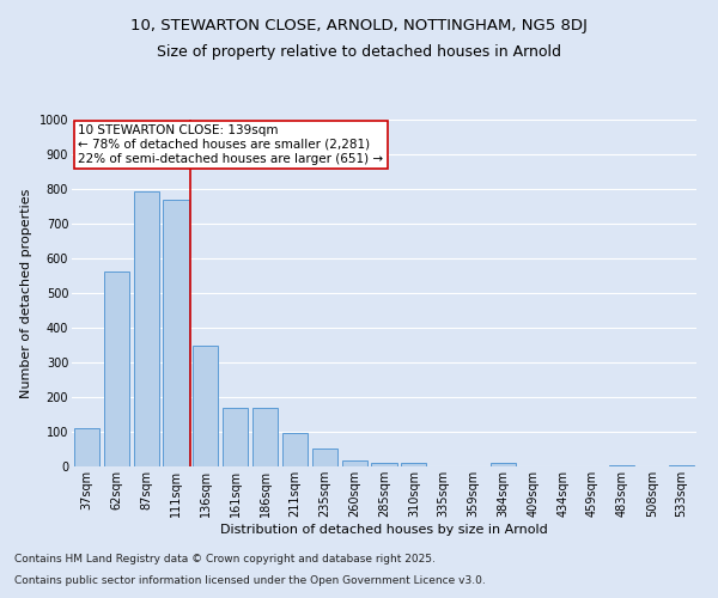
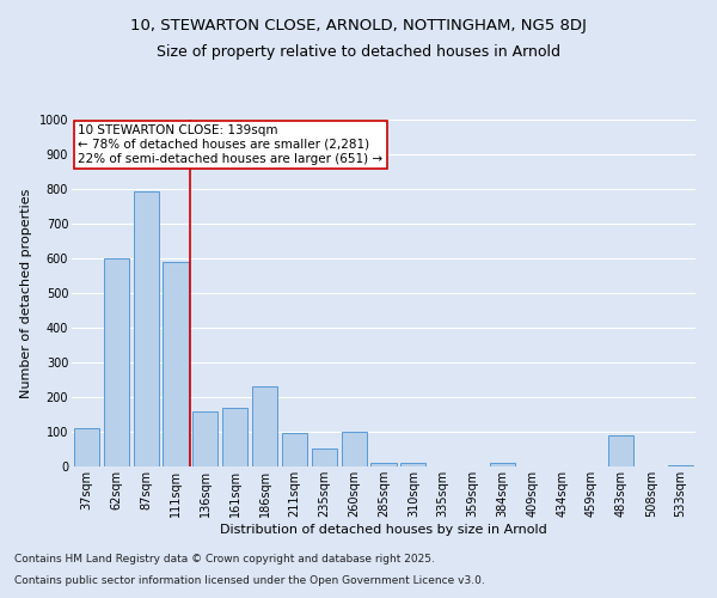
62sqm: 562 -> 600
111sqm: 770 -> 590
136sqm: 350 -> 160
186sqm: 168 -> 230
260sqm: 18 -> 100
483sqm: 5 -> 90
